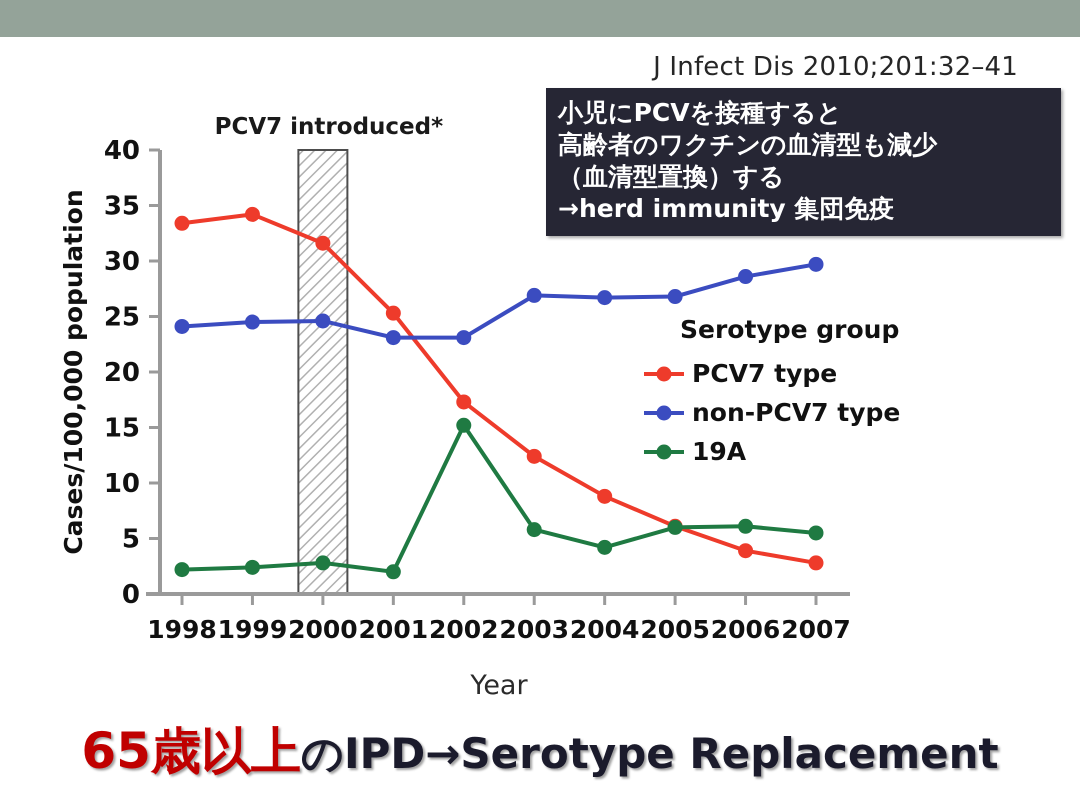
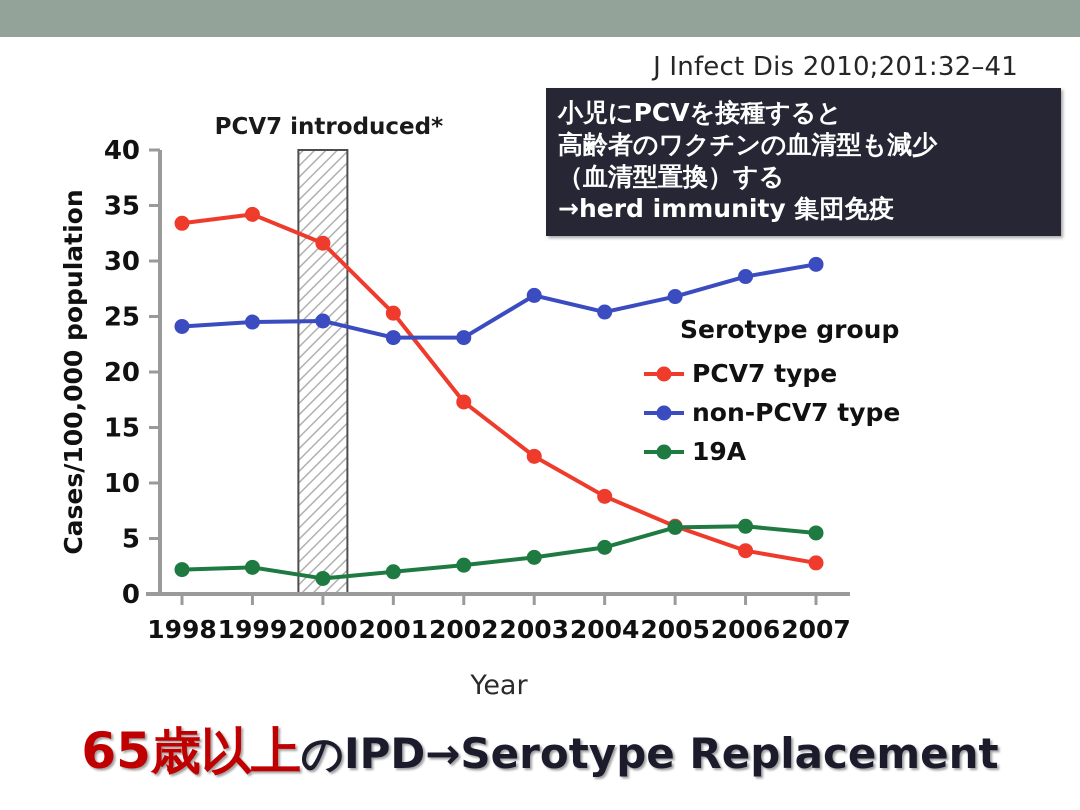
19A/2000: 2.8 -> 1.4
19A/2002: 15.2 -> 2.6
19A/2003: 5.8 -> 3.3
non-PCV7 type/2004: 26.7 -> 25.4
